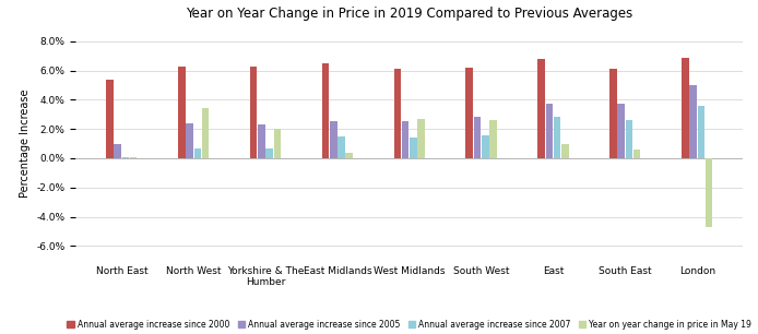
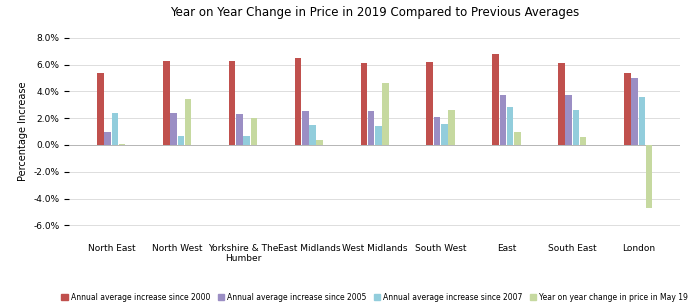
Annual average increase since 2007/North East: 0.1% -> 2.4%
Year on year change in price in May 19/West Midlands: 2.7% -> 4.6%
Annual average increase since 2005/South West: 2.8% -> 2.1%
Annual average increase since 2000/London: 6.9% -> 5.4%
